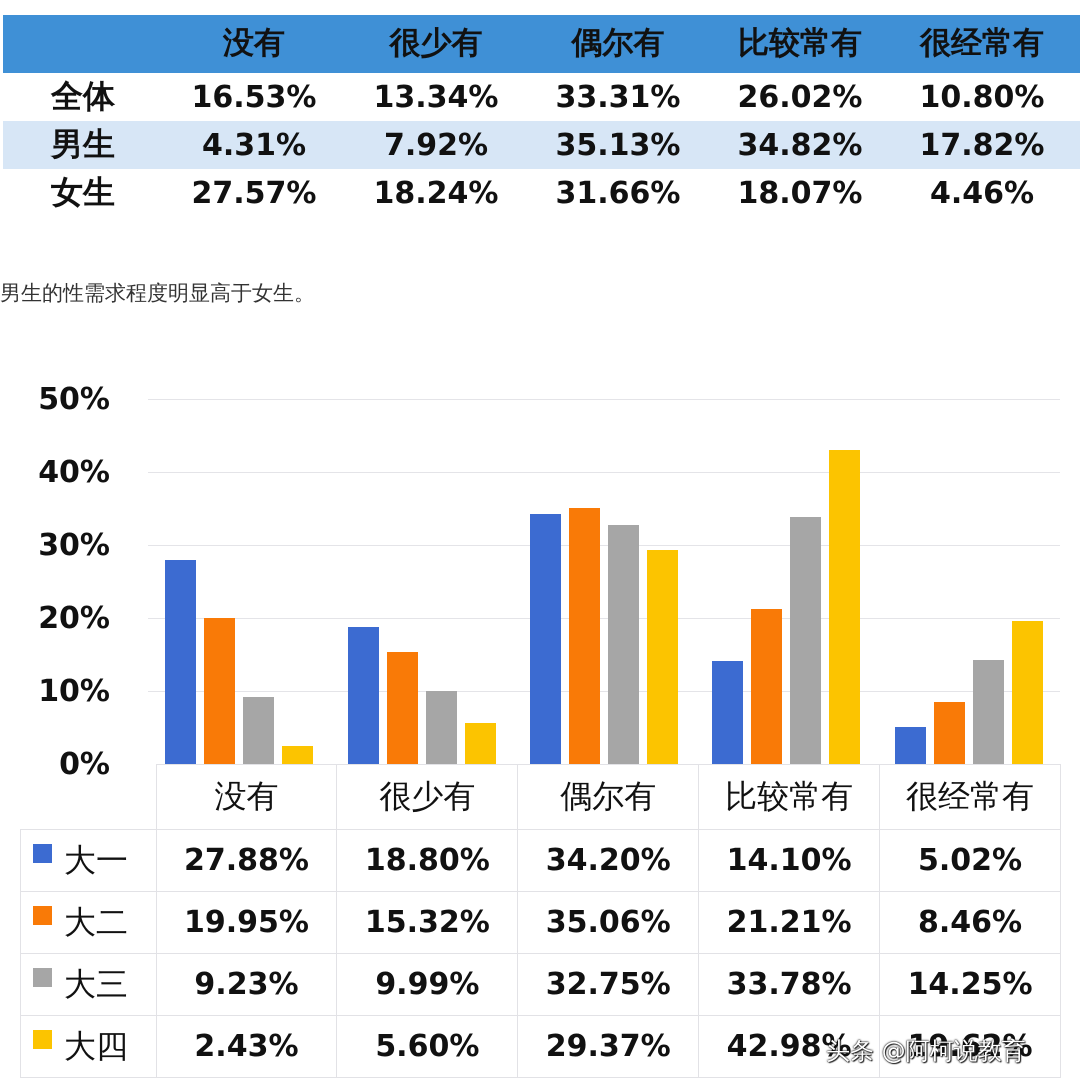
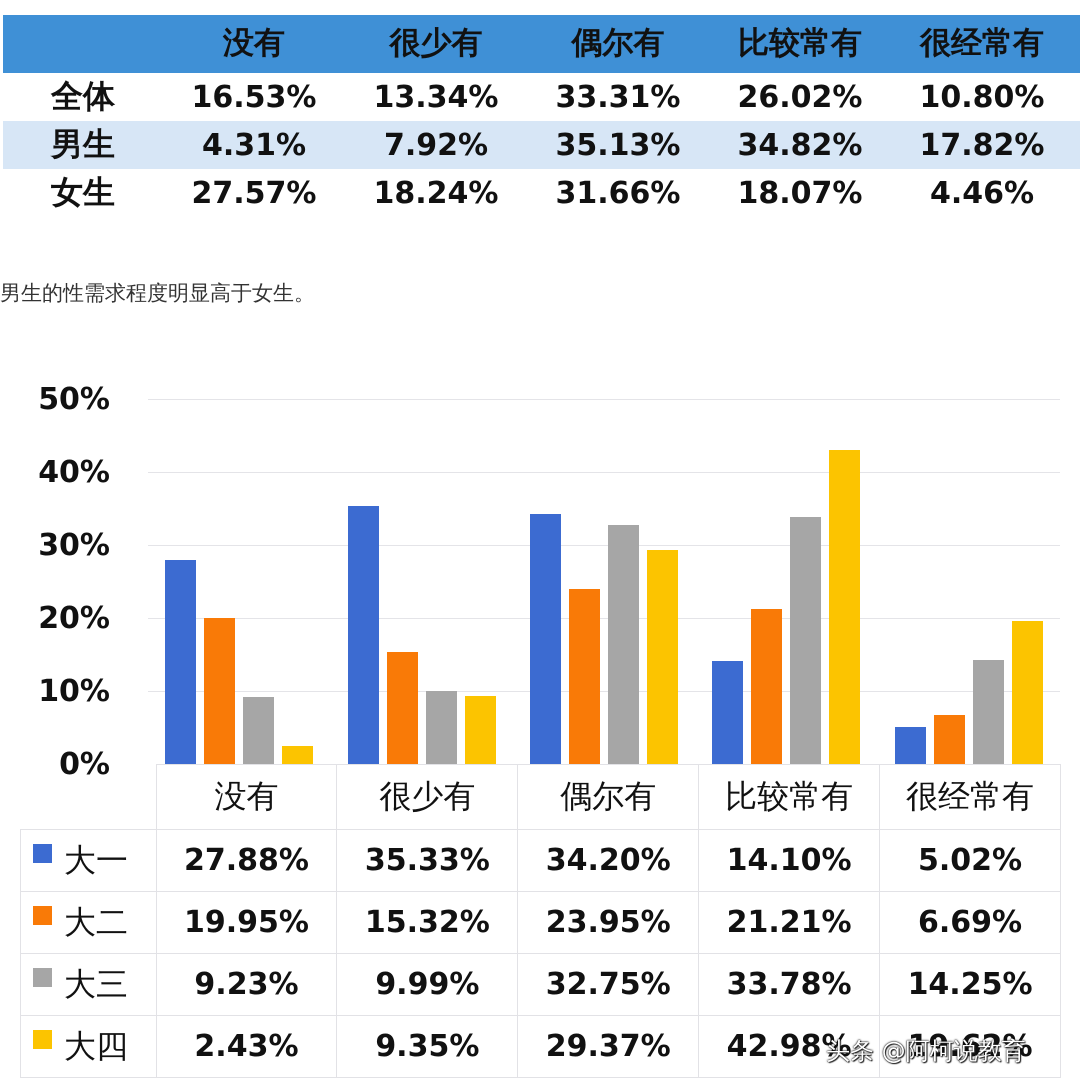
大一/很少有: 18.80% -> 35.33%
大四/很少有: 5.60% -> 9.35%
大二/偶尔有: 35.06% -> 23.95%
大二/很经常有: 8.46% -> 6.69%
